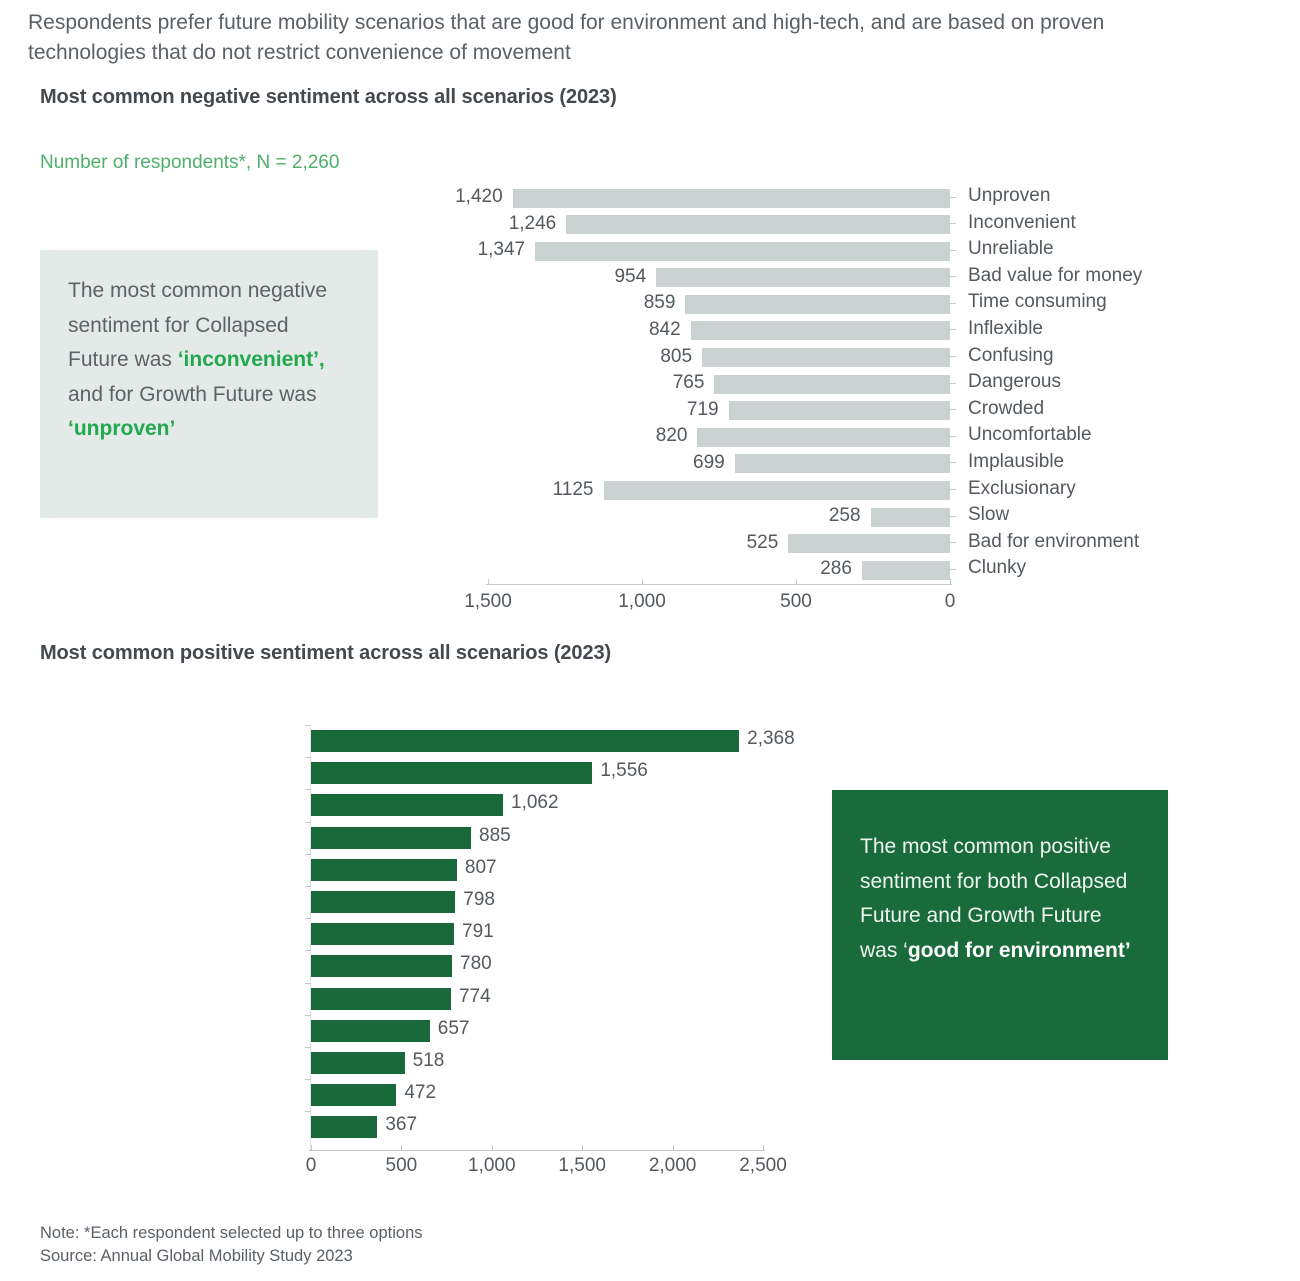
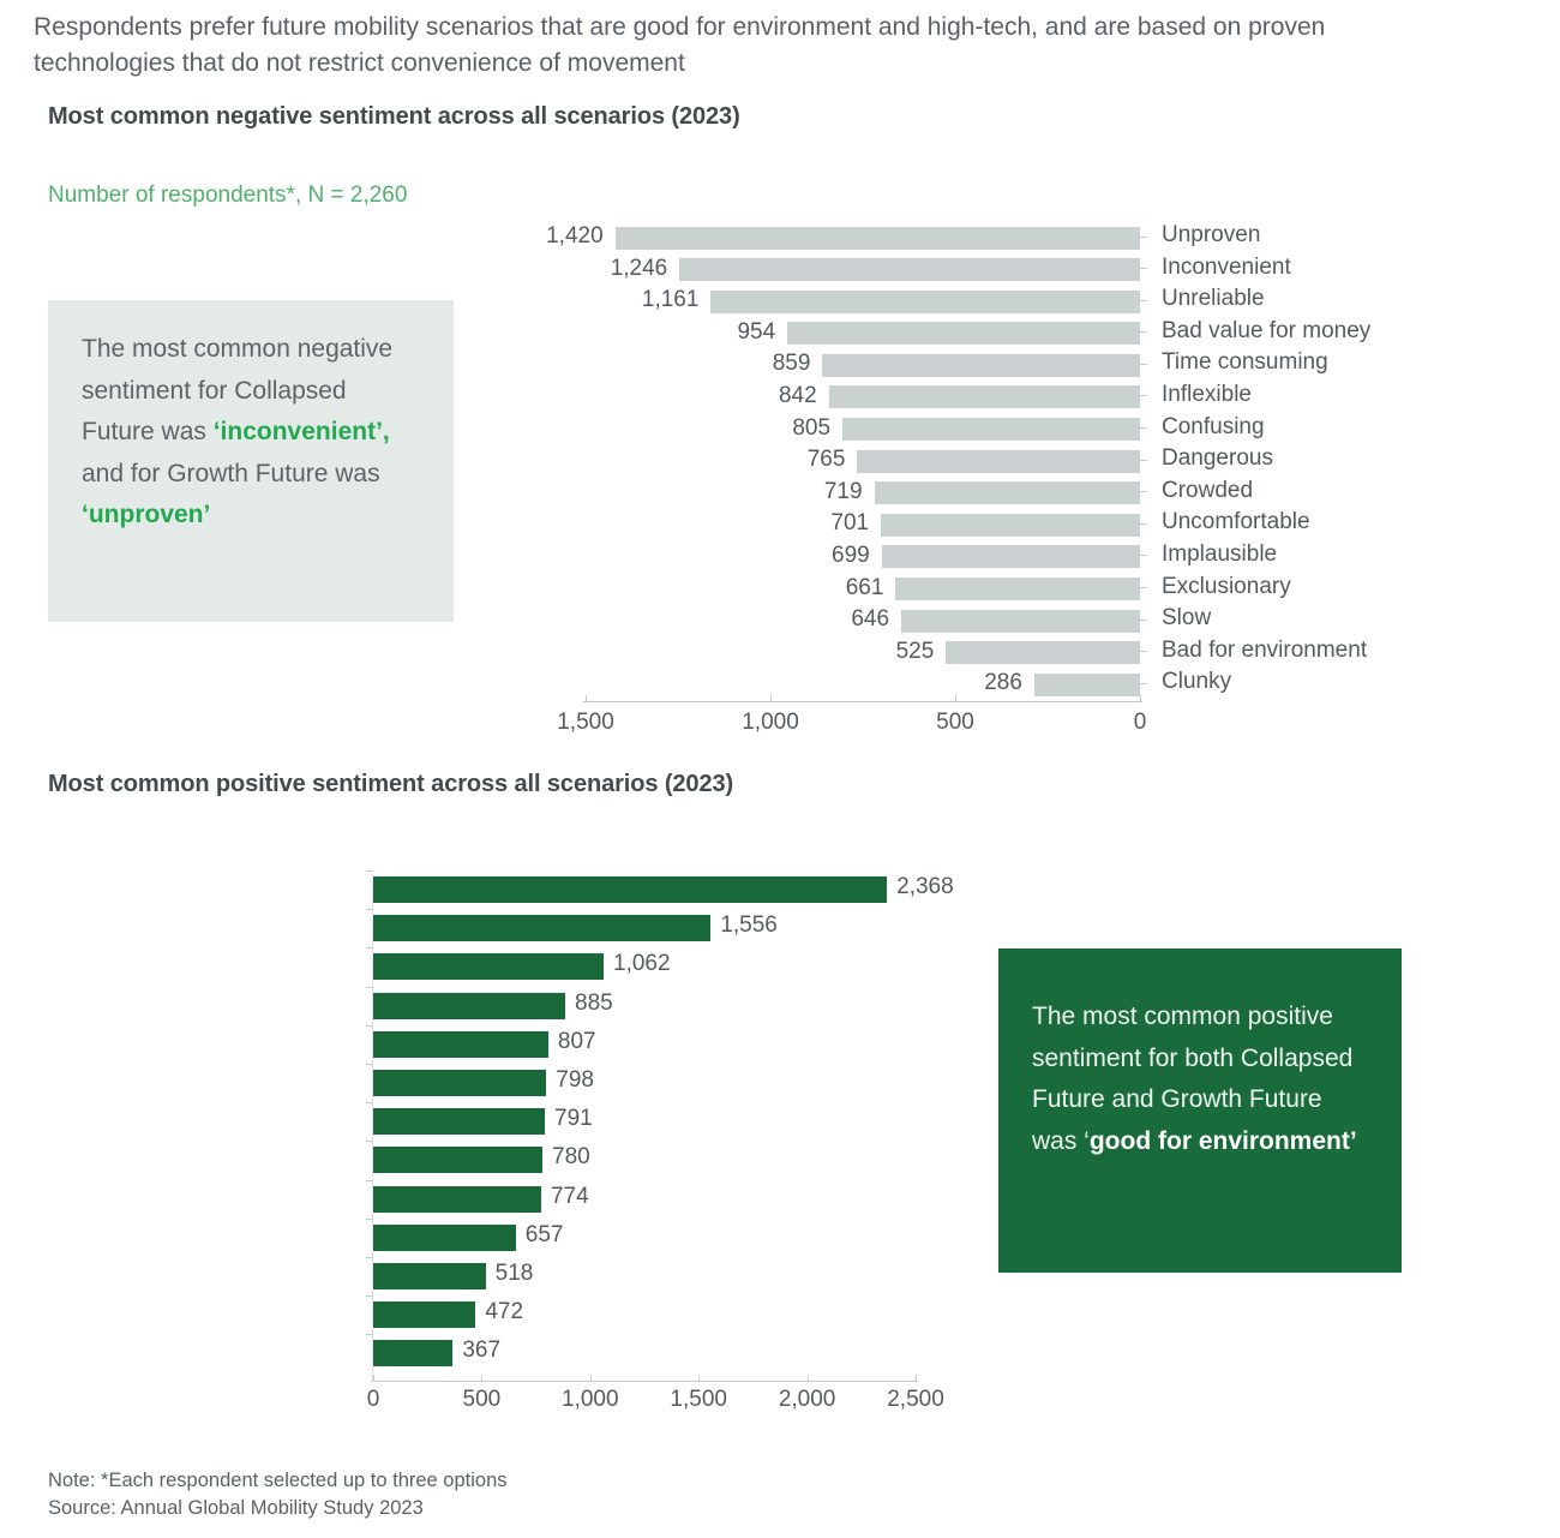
Most common negative sentiment across all scenarios (2023)/Unreliable: 1,347 -> 1,161
Most common negative sentiment across all scenarios (2023)/Uncomfortable: 820 -> 701
Most common negative sentiment across all scenarios (2023)/Exclusionary: 1125 -> 661
Most common negative sentiment across all scenarios (2023)/Slow: 258 -> 646
